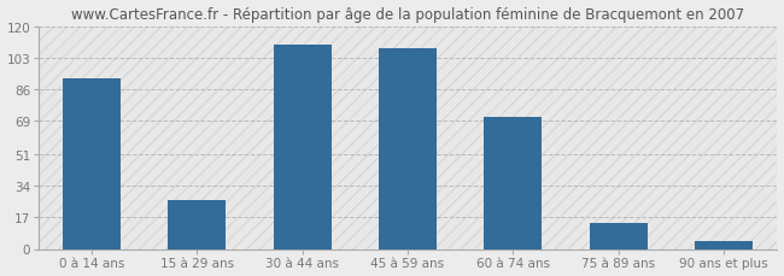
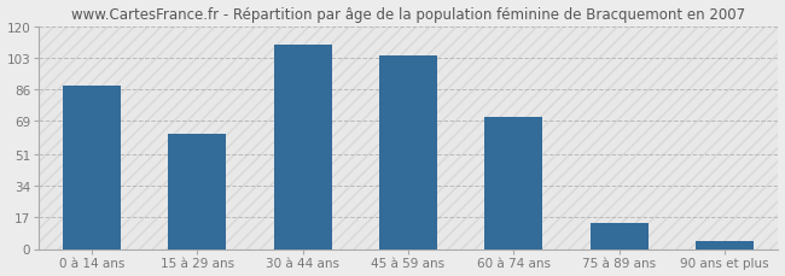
0 à 14 ans: 92 -> 88
15 à 29 ans: 26 -> 62
45 à 59 ans: 108 -> 104
